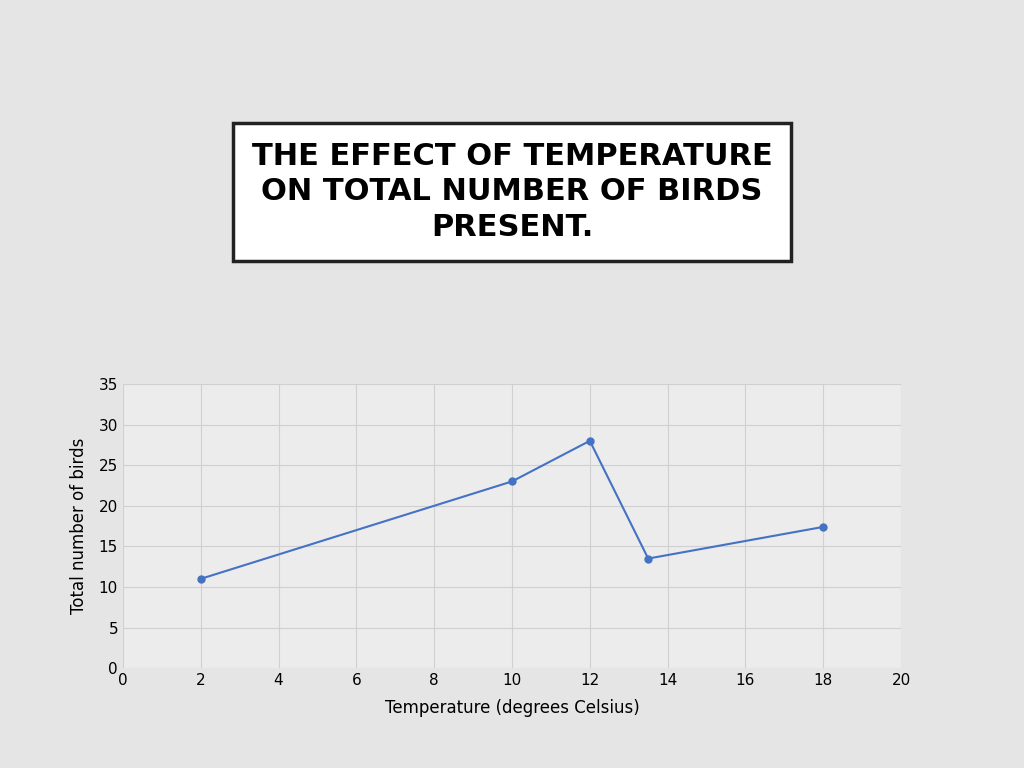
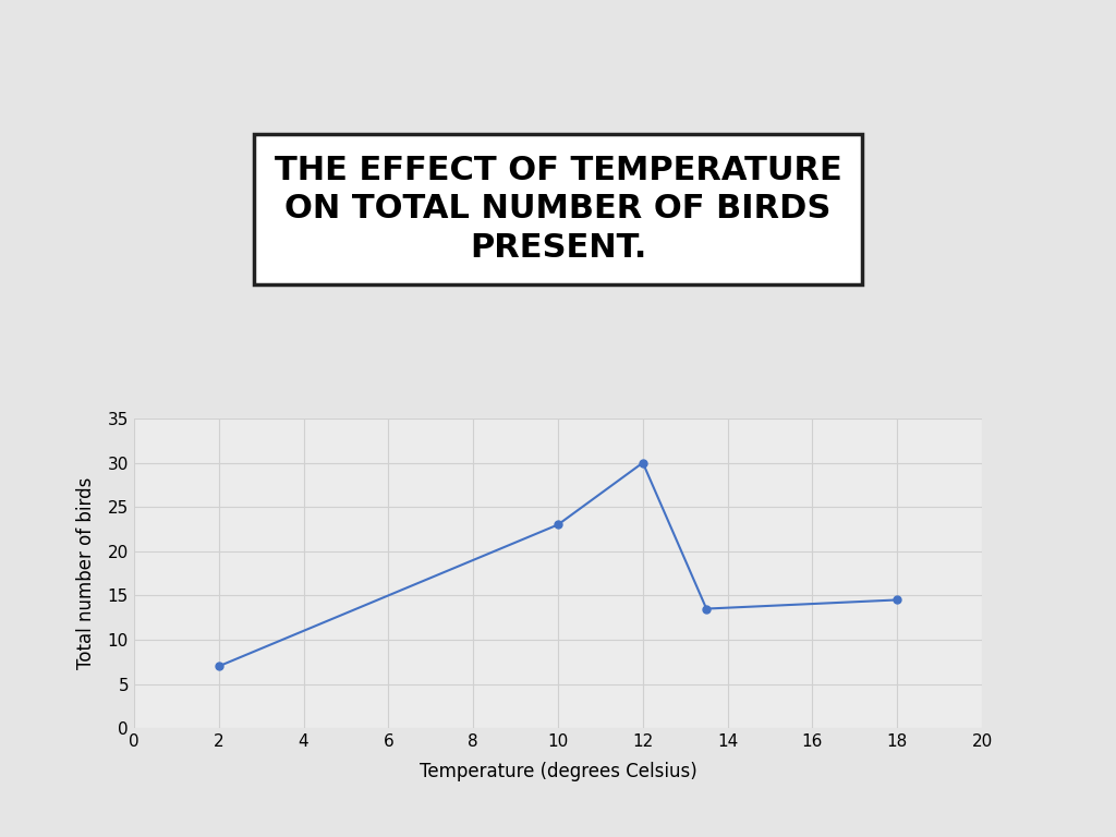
2: 11.0 -> 7.0
12: 28.0 -> 30.0
18: 17.4 -> 14.5
